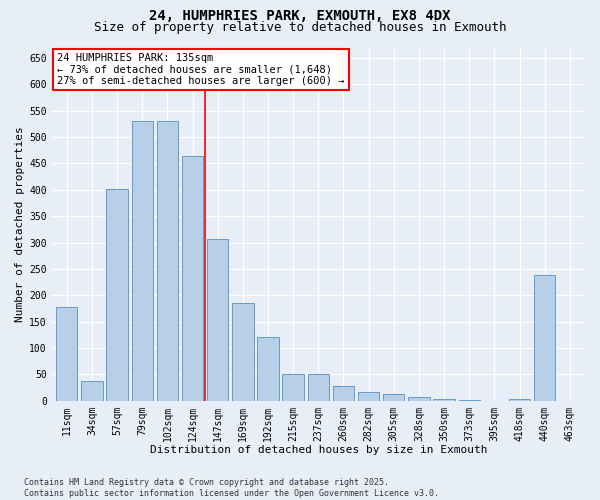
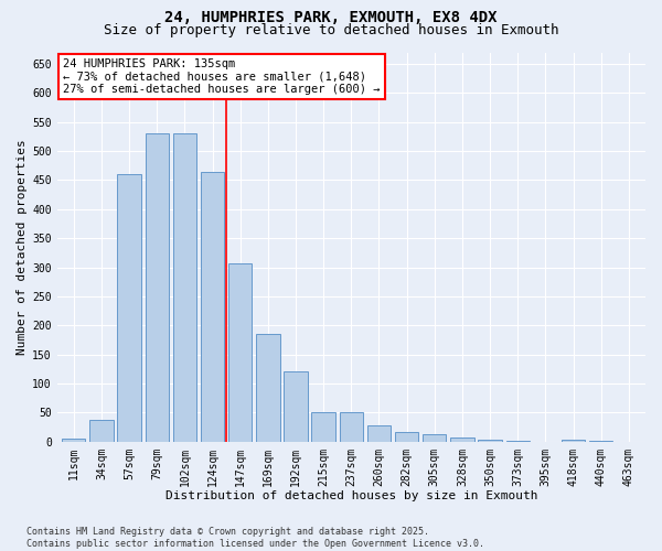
11sqm: 178 -> 5
57sqm: 402 -> 460
440sqm: 238 -> 2
